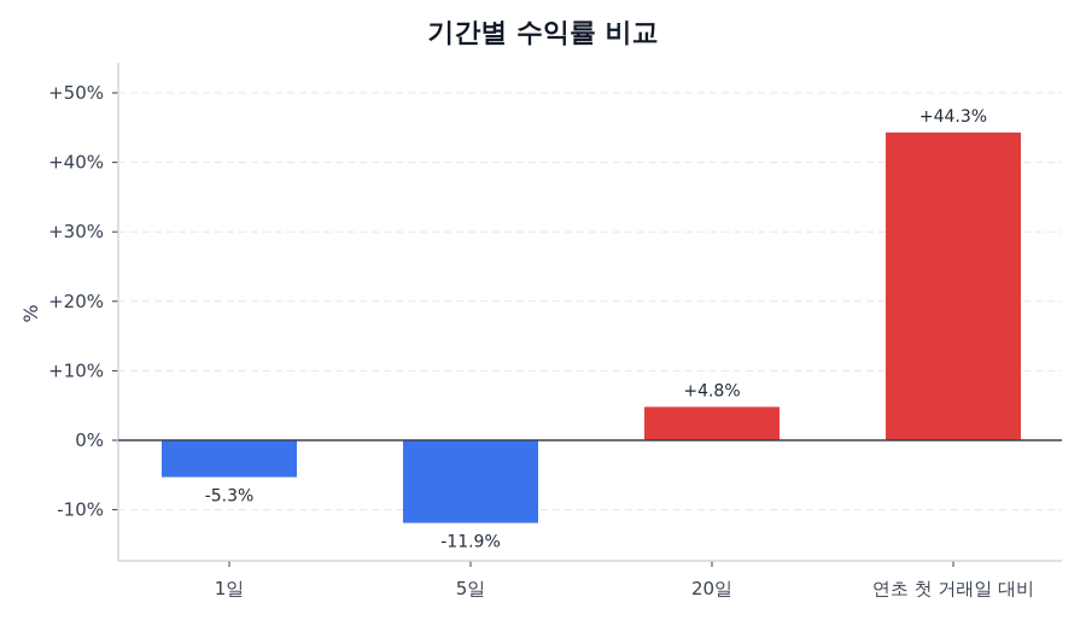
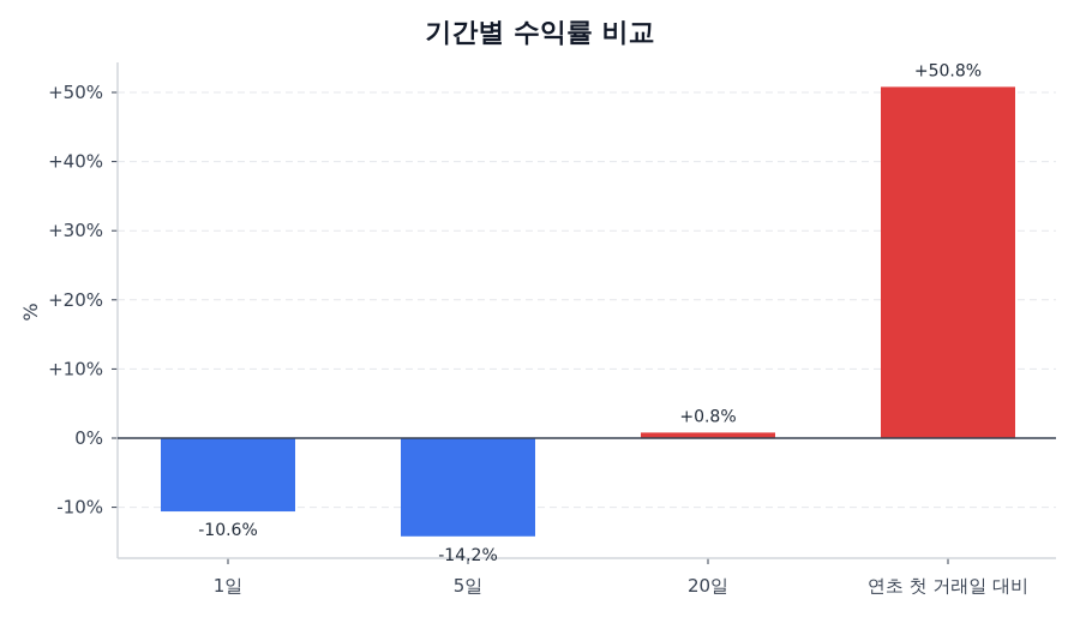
1일: -5.3% -> -10.6%
5일: -11.9% -> -14.2%
20일: +4.8% -> +0.8%
연초 첫 거래일 대비: +44.3% -> +50.8%
